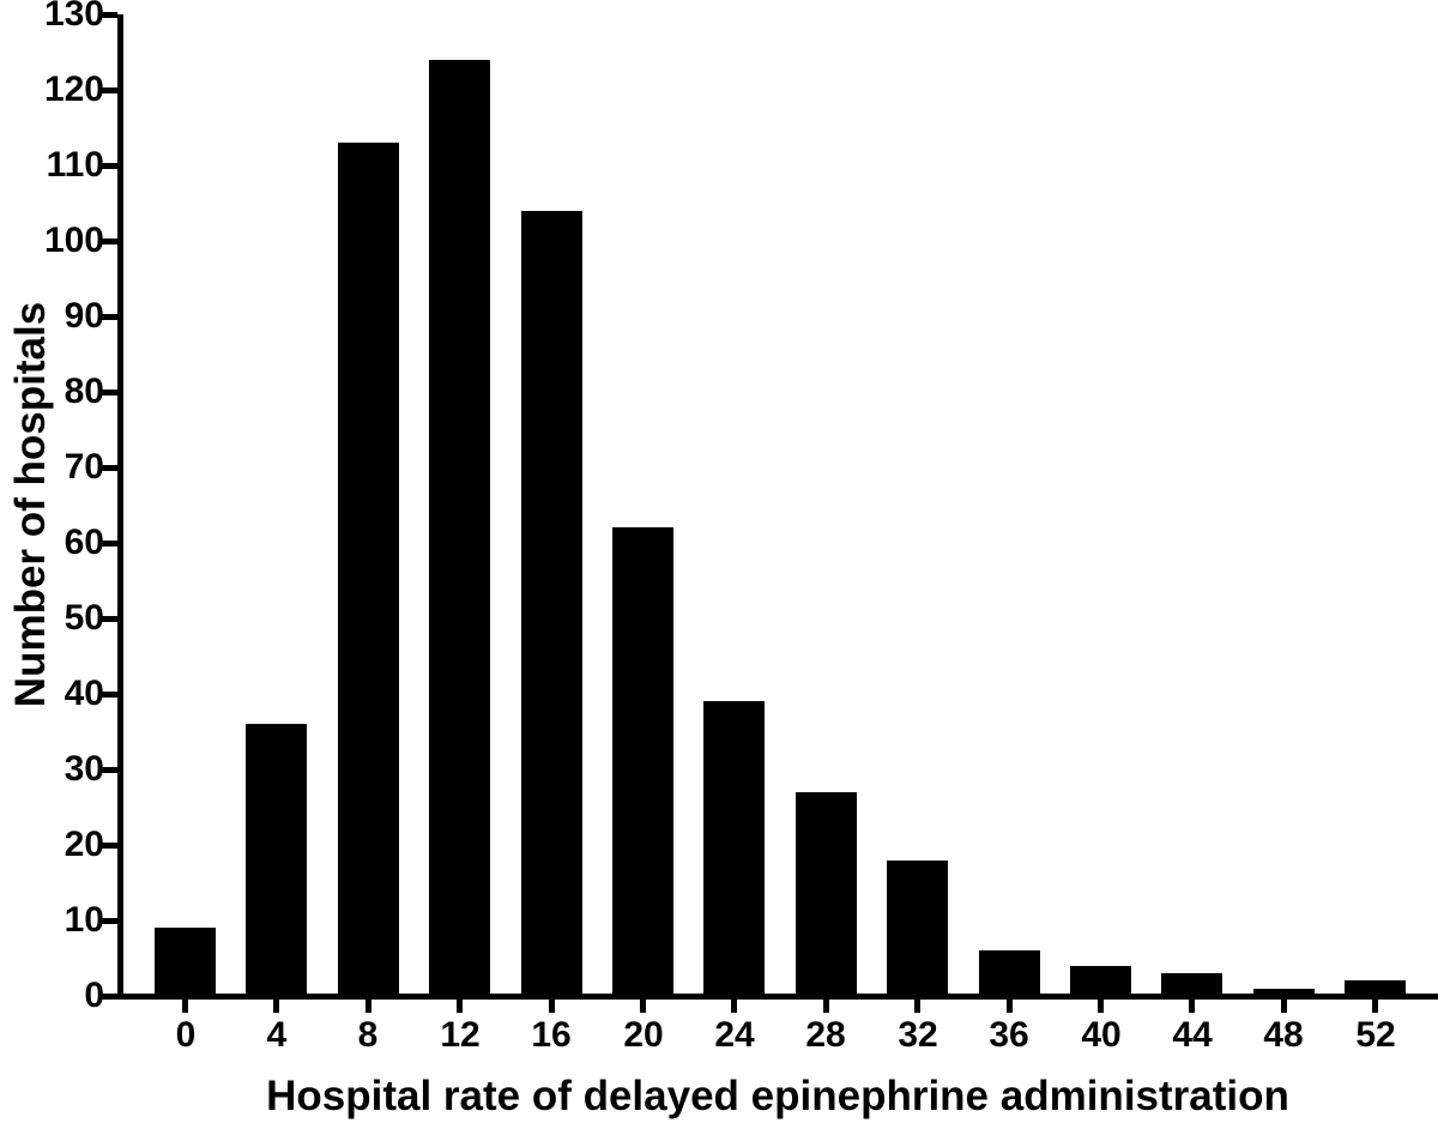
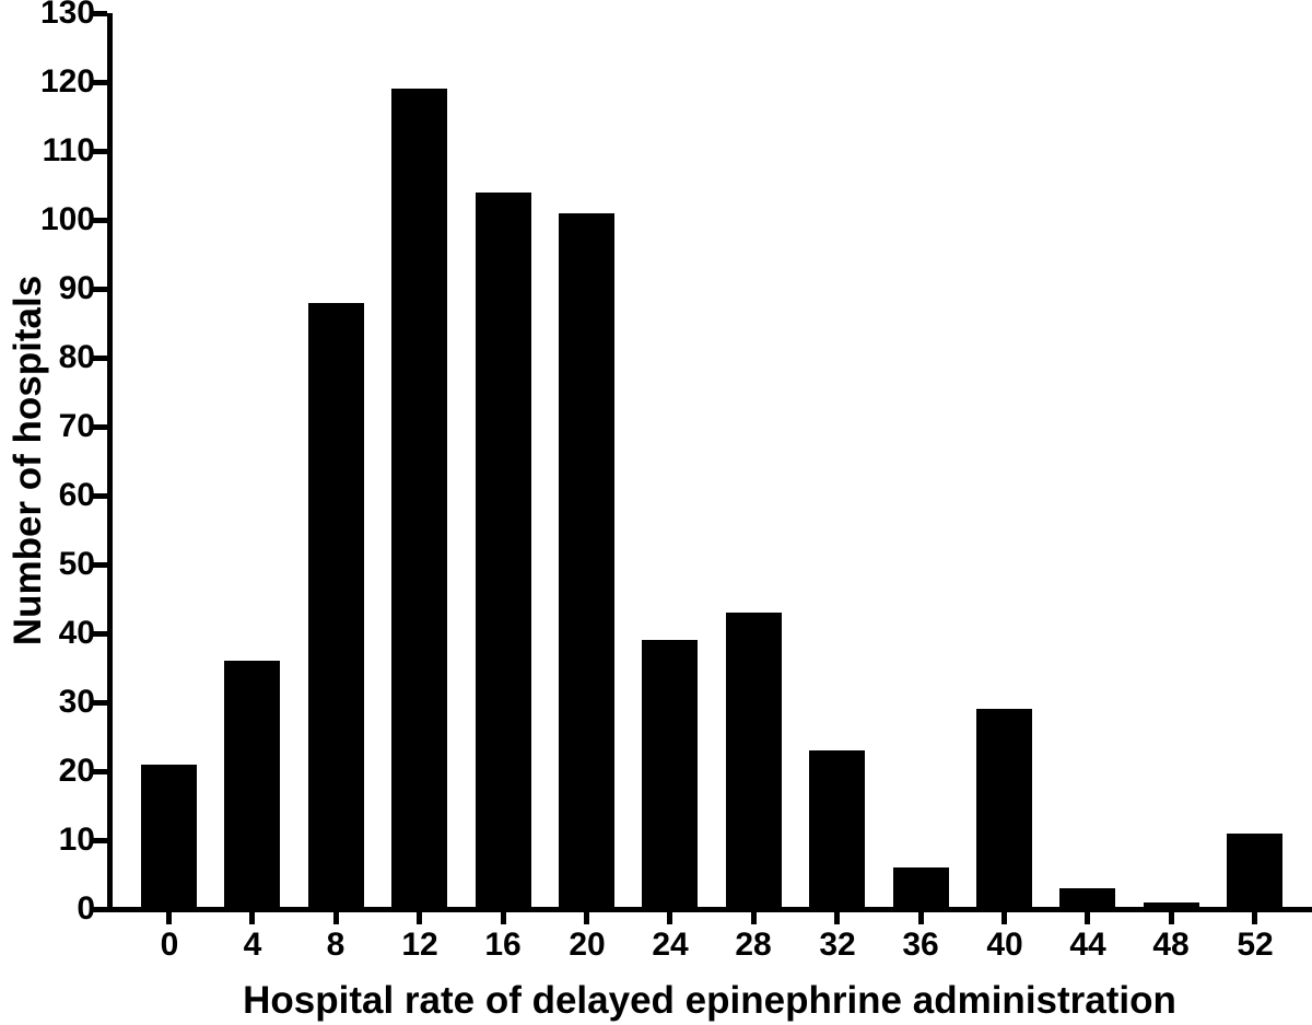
0: 9 -> 21
8: 113 -> 88
12: 124 -> 119
20: 62 -> 101
28: 27 -> 43
32: 18 -> 23
40: 4 -> 29
52: 2 -> 11
